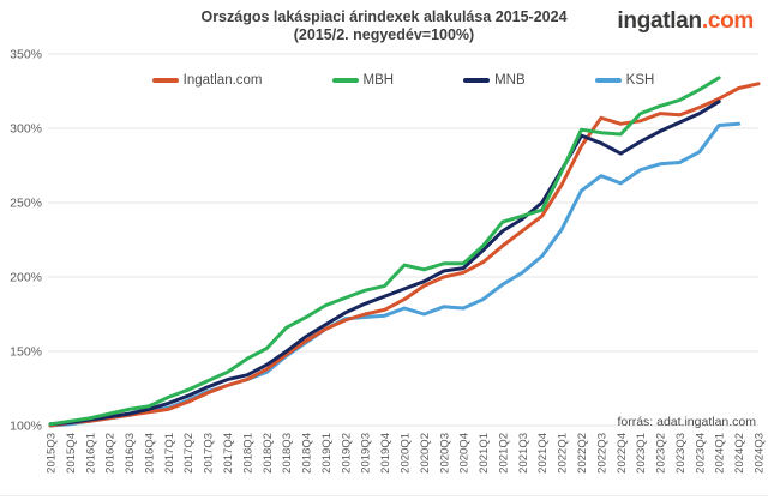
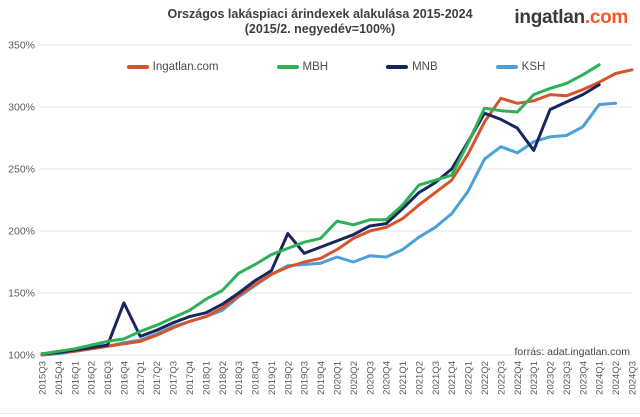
MNB/2016Q4: 111% -> 142%
MNB/2019Q2: 176% -> 198%
MNB/2023Q1: 291% -> 265%
